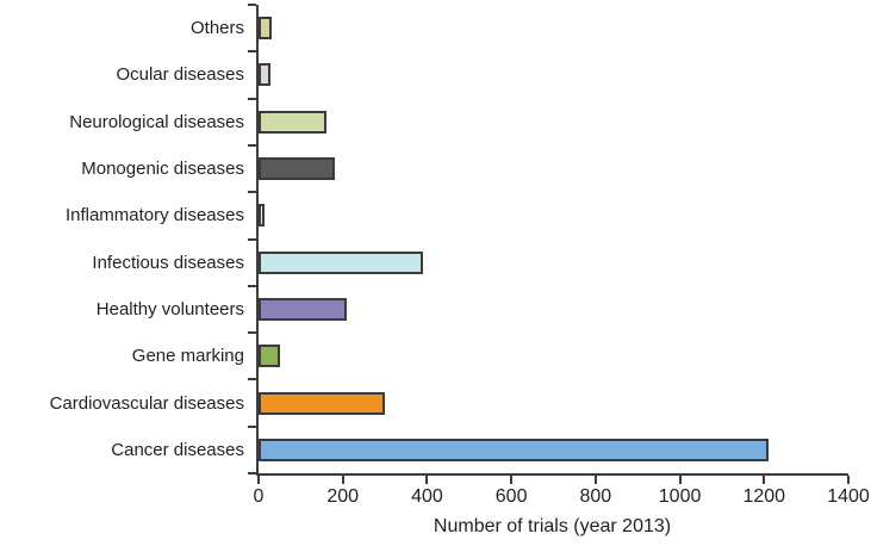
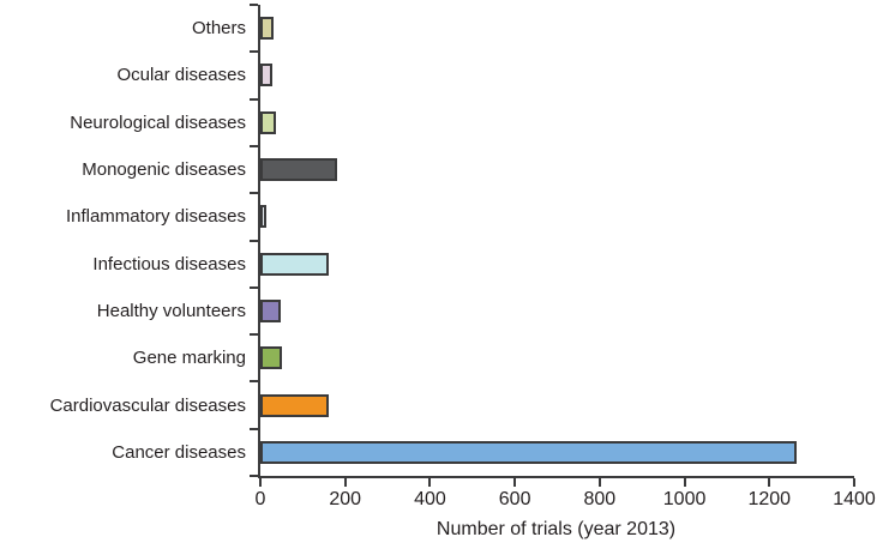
Neurological diseases: 160 -> 40
Infectious diseases: 390 -> 160
Healthy volunteers: 210 -> 50
Cardiovascular diseases: 300 -> 160
Cancer diseases: 1210 -> 1260
